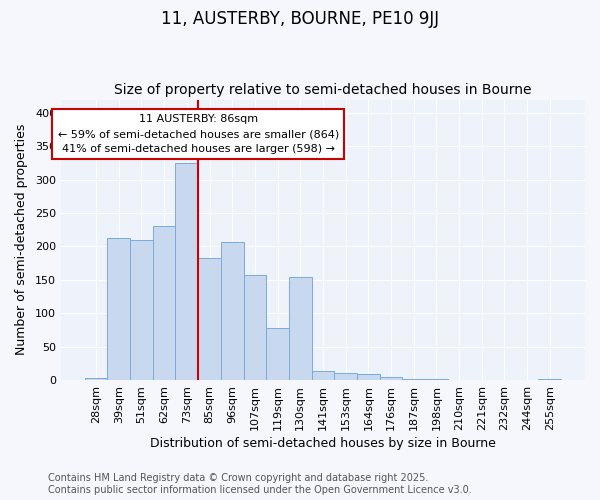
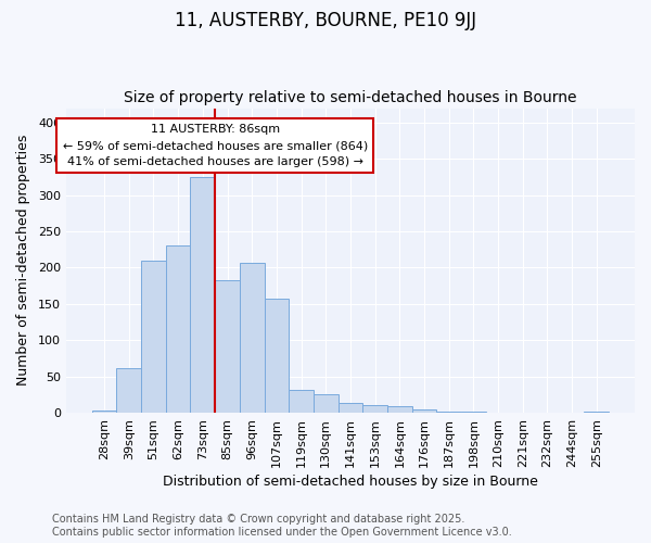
39sqm: 212 -> 62
119sqm: 78 -> 32
130sqm: 154 -> 25
